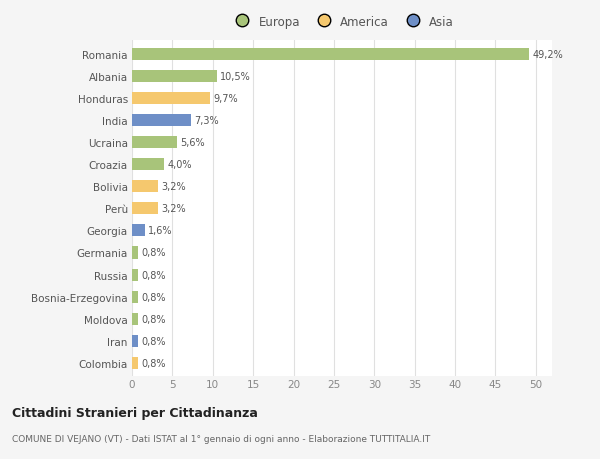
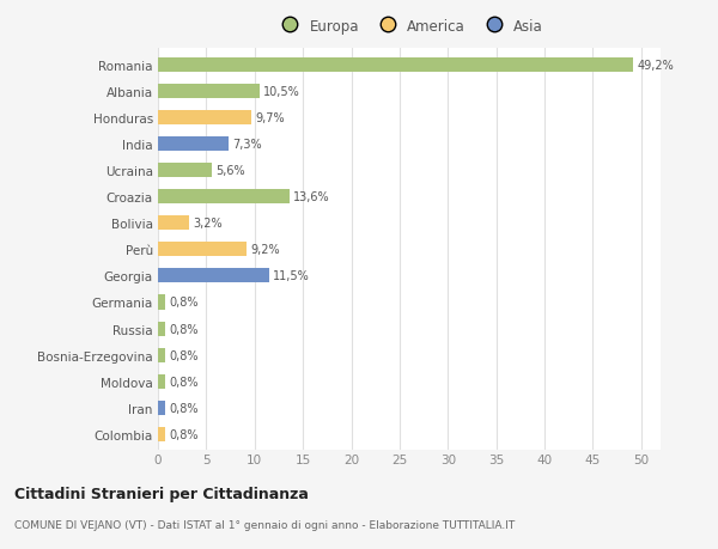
Croazia: 4,0% -> 13,6%
Perù: 3,2% -> 9,2%
Georgia: 1,6% -> 11,5%
